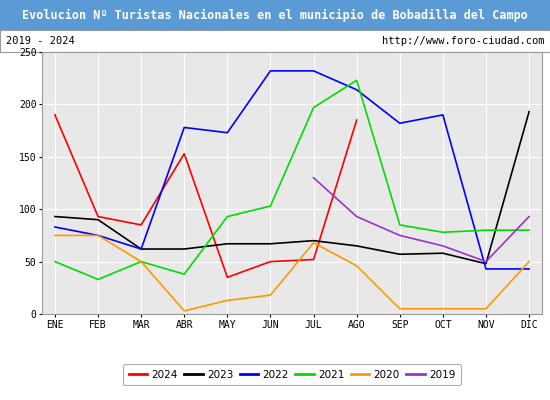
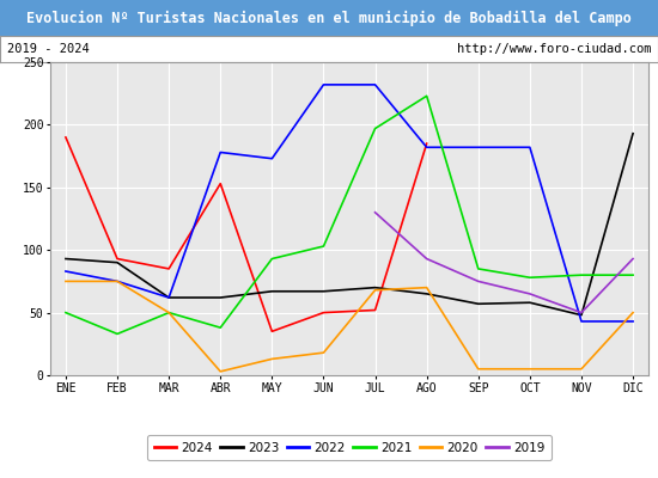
2022/AGO: 214 -> 182
2020/AGO: 46 -> 70
2022/OCT: 190 -> 182
